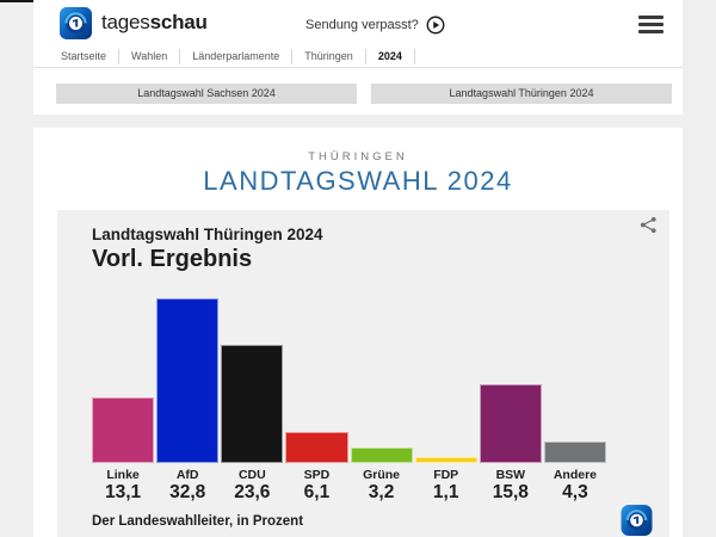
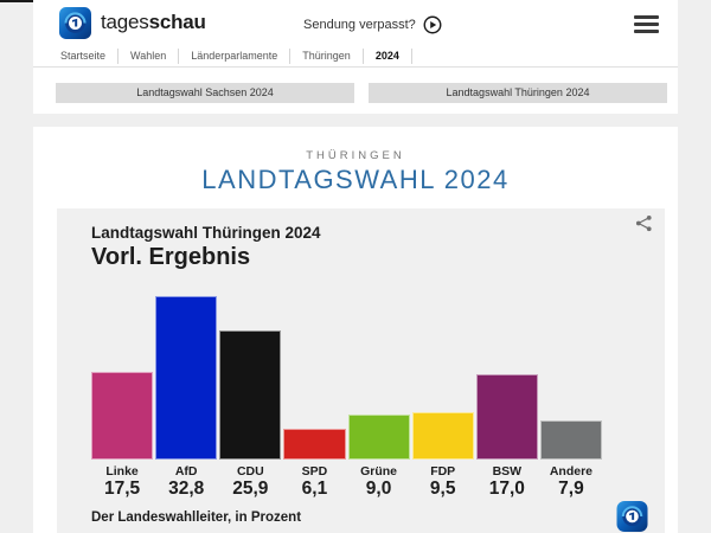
Linke: 13,1 -> 17,5
CDU: 23,6 -> 25,9
Grüne: 3,2 -> 9,0
FDP: 1,1 -> 9,5
BSW: 15,8 -> 17,0
Andere: 4,3 -> 7,9
